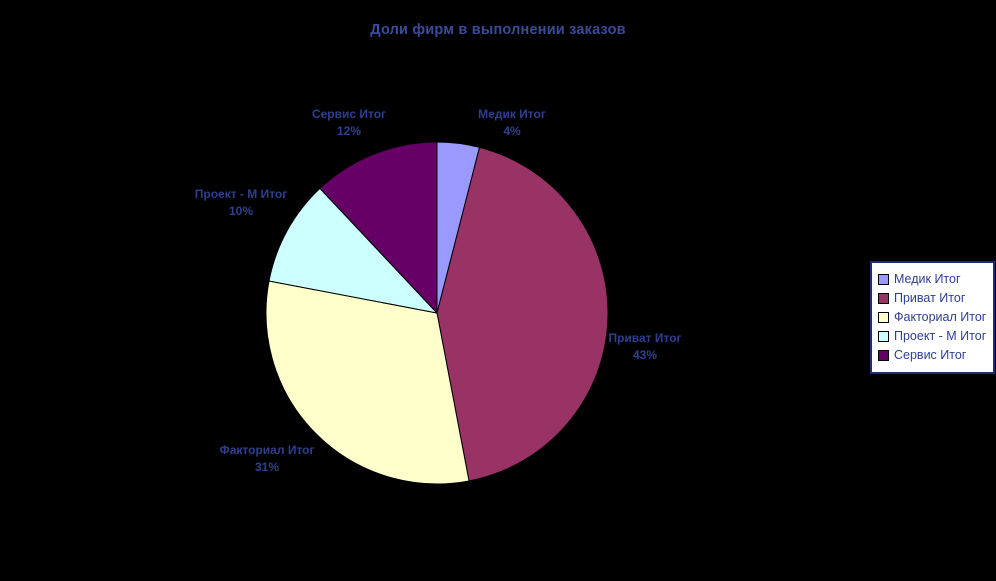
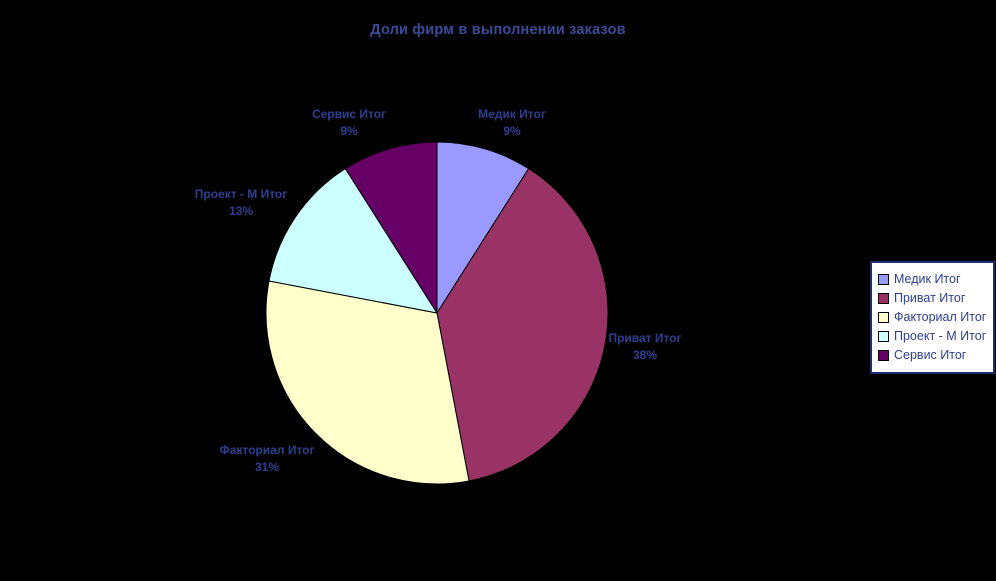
Медик Итог: 4% -> 9%
Приват Итог: 43% -> 38%
Проект - М Итог: 10% -> 13%
Сервис Итог: 12% -> 9%
